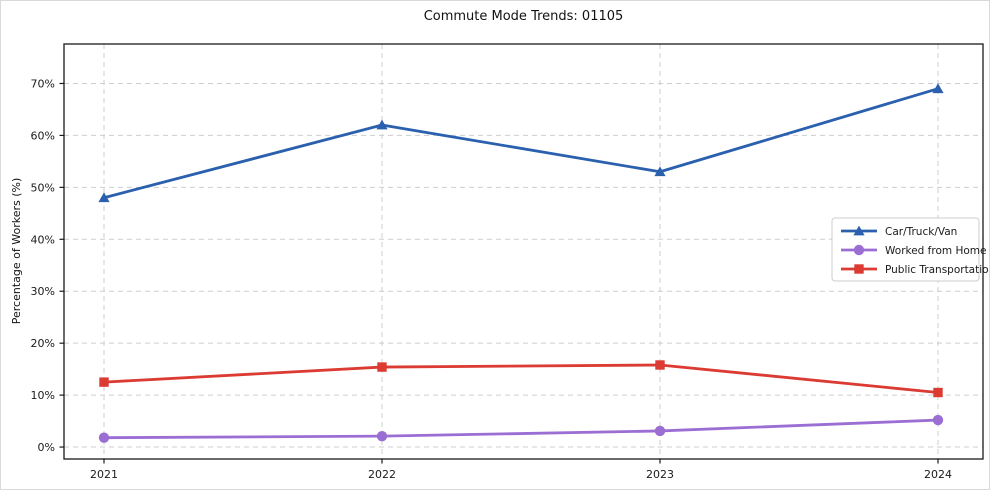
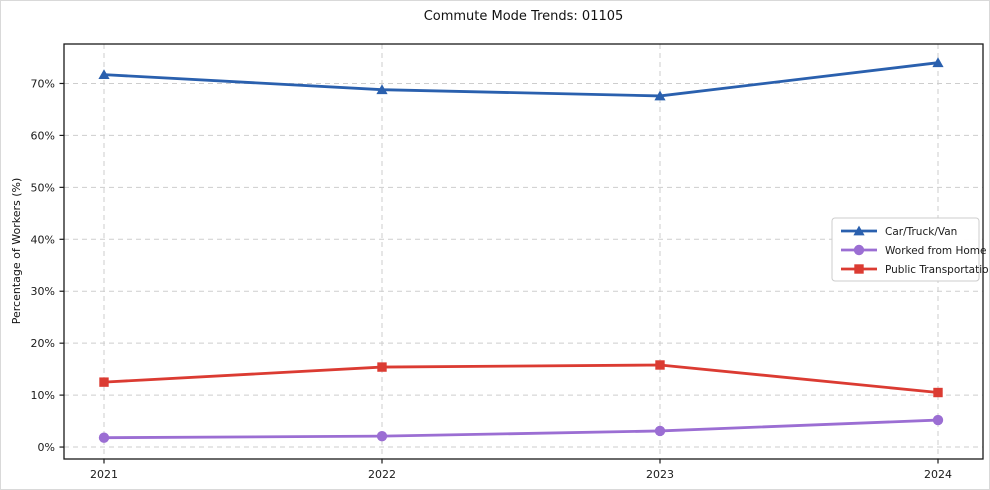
Car/Truck/Van/2021: 48% -> 72%
Car/Truck/Van/2022: 62% -> 69%
Car/Truck/Van/2023: 53% -> 68%
Car/Truck/Van/2024: 69% -> 74%
